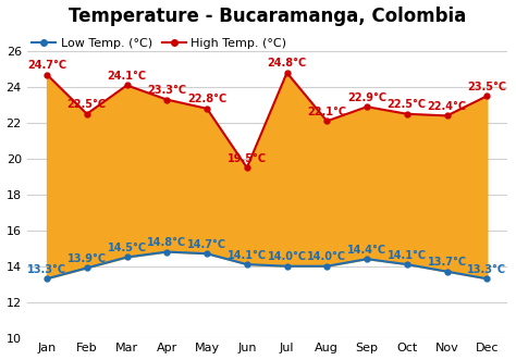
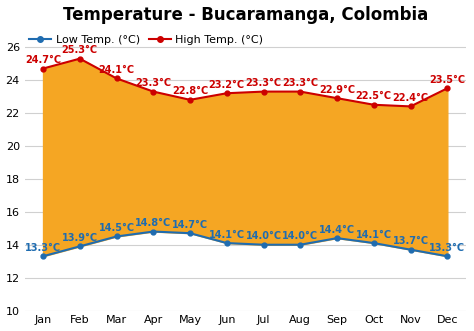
High Temp. (°C)/Feb: 22.5°C -> 25.3°C
High Temp. (°C)/Jun: 19.5°C -> 23.2°C
High Temp. (°C)/Jul: 24.8°C -> 23.3°C
High Temp. (°C)/Aug: 22.1°C -> 23.3°C
